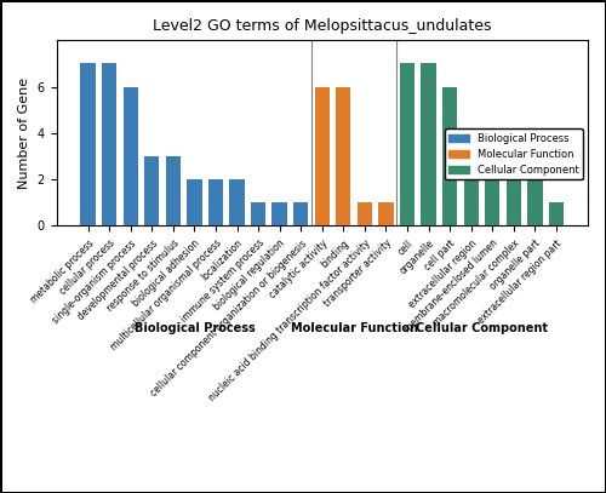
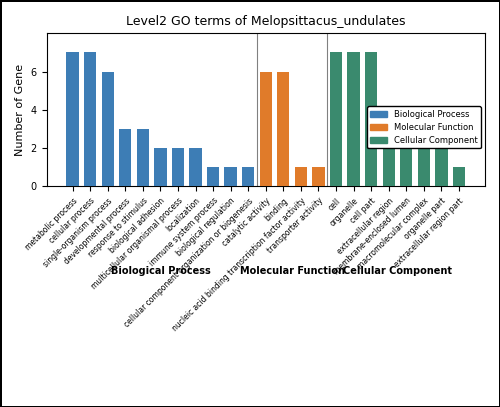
cell part: 6 -> 7
